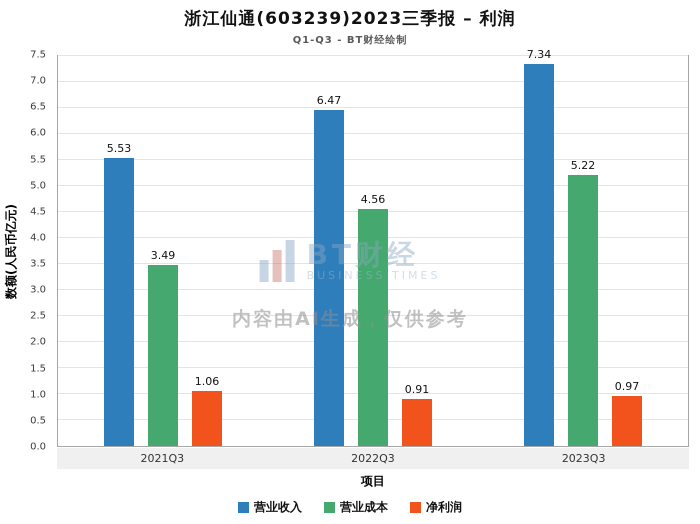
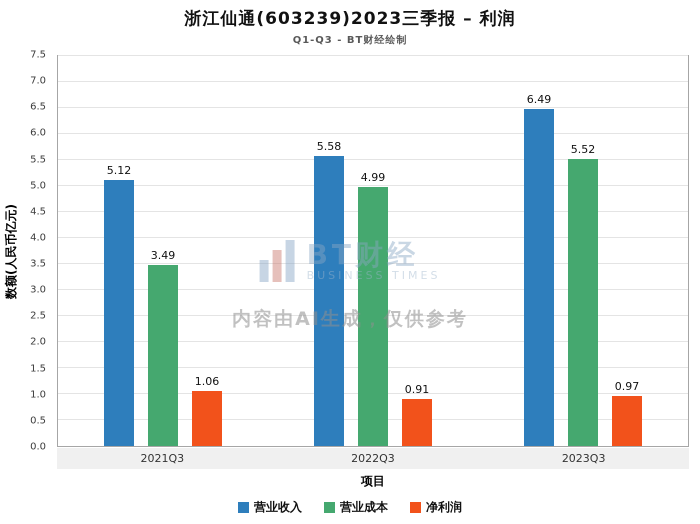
营业收入/2021Q3: 5.53 -> 5.12
营业收入/2022Q3: 6.47 -> 5.58
营业成本/2022Q3: 4.56 -> 4.99
营业收入/2023Q3: 7.34 -> 6.49
营业成本/2023Q3: 5.22 -> 5.52
